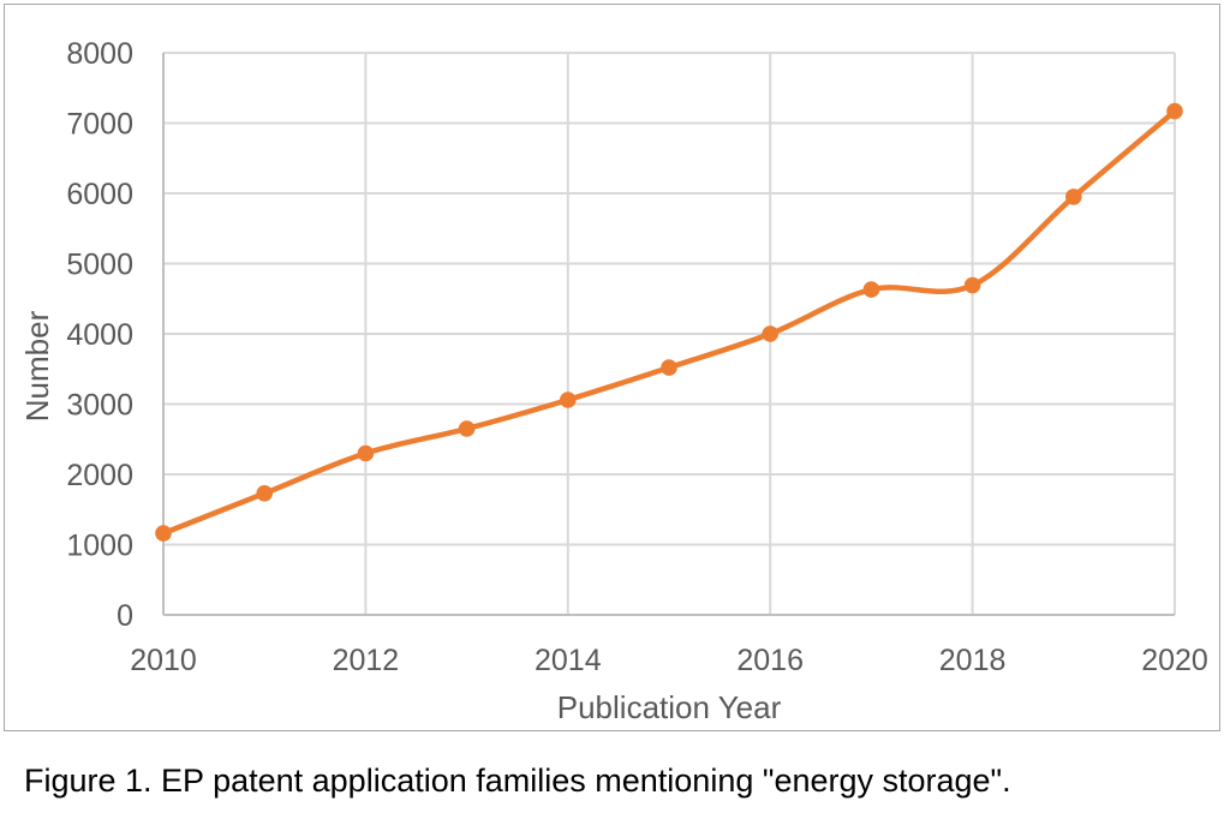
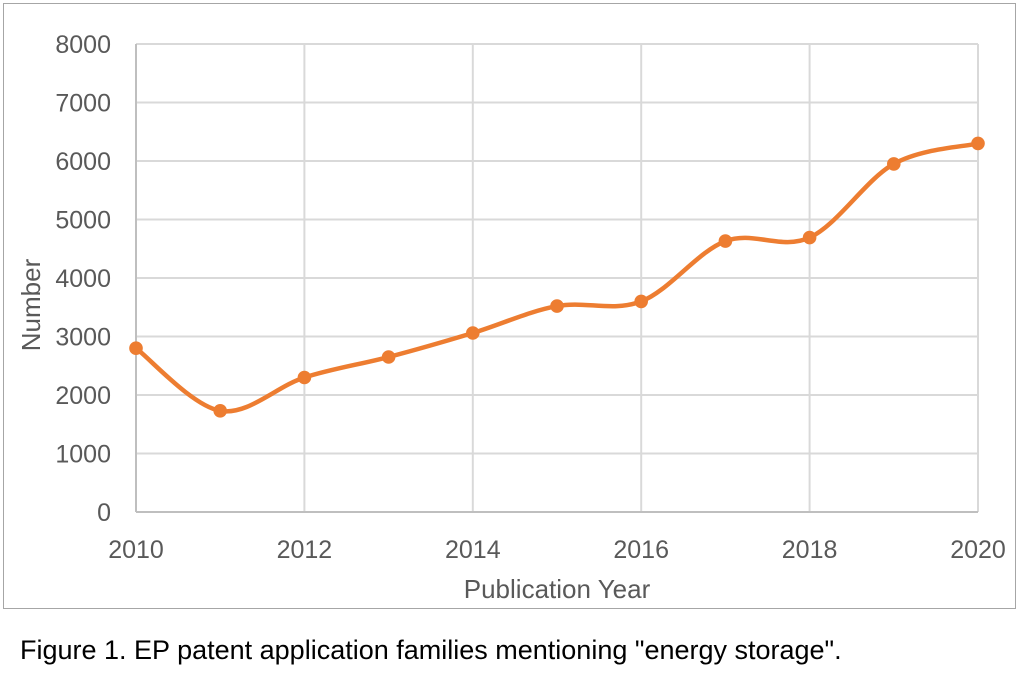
2010: 1200 -> 2800
2016: 4000 -> 3600
2020: 7200 -> 6300
